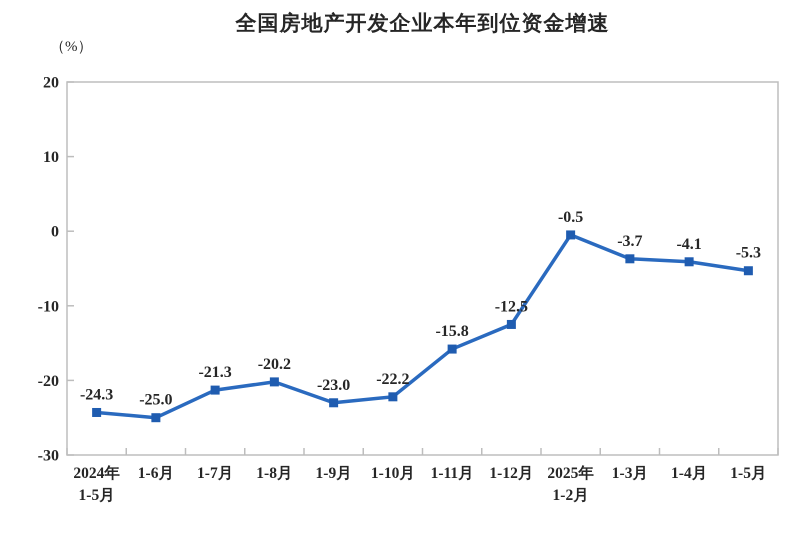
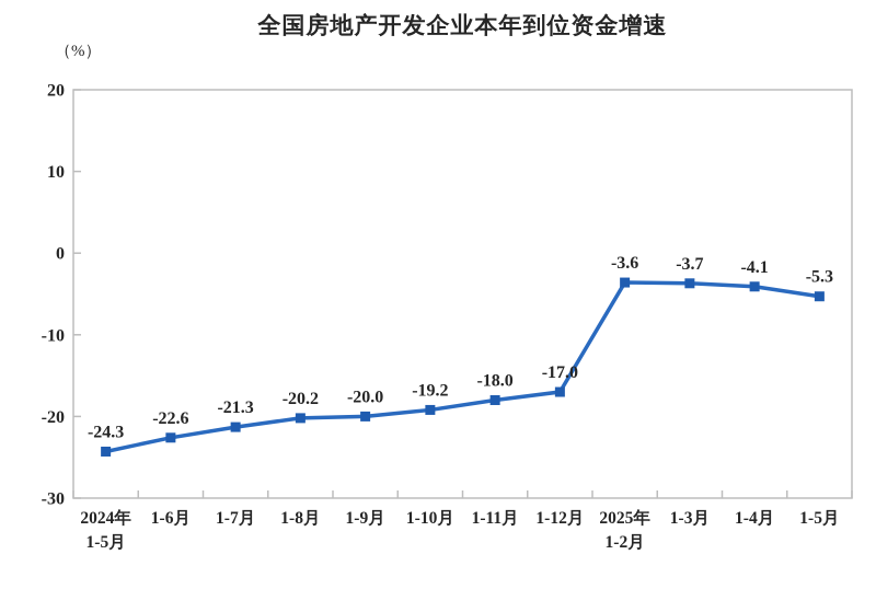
1-6月: -25.0 -> -22.6
1-9月: -23.0 -> -20.0
1-10月: -22.2 -> -19.2
1-11月: -15.8 -> -18.0
1-12月: -12.5 -> -17.0
2025年 1-2月: -0.5 -> -3.6
